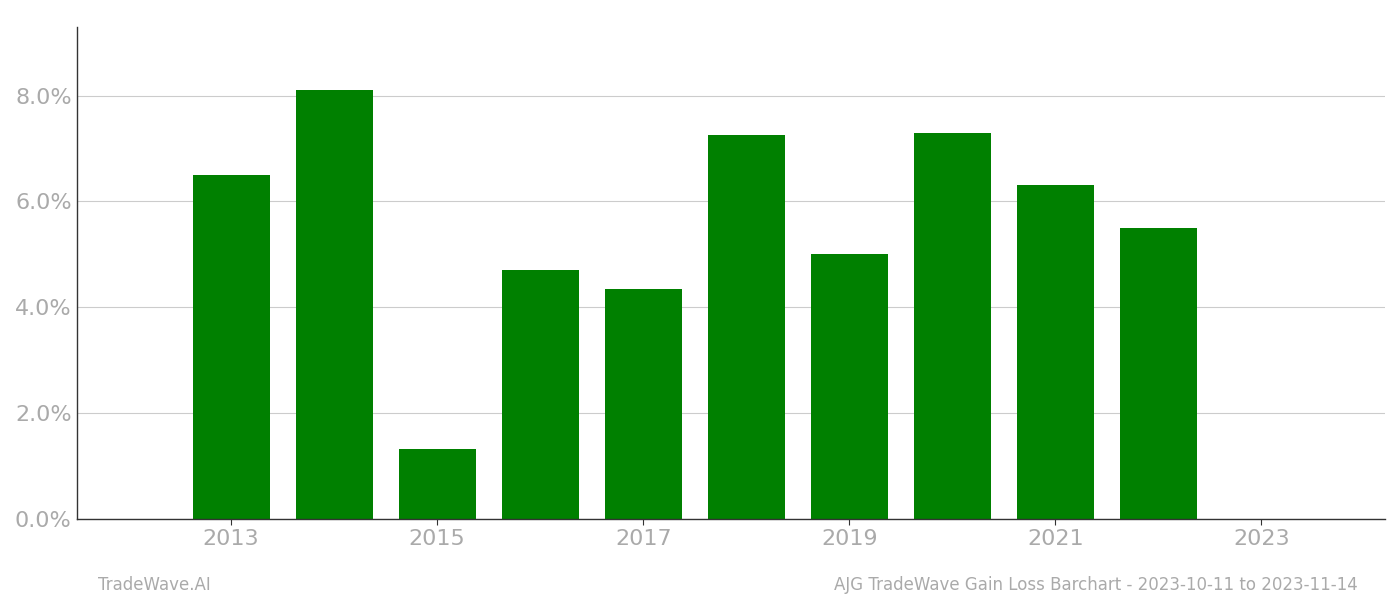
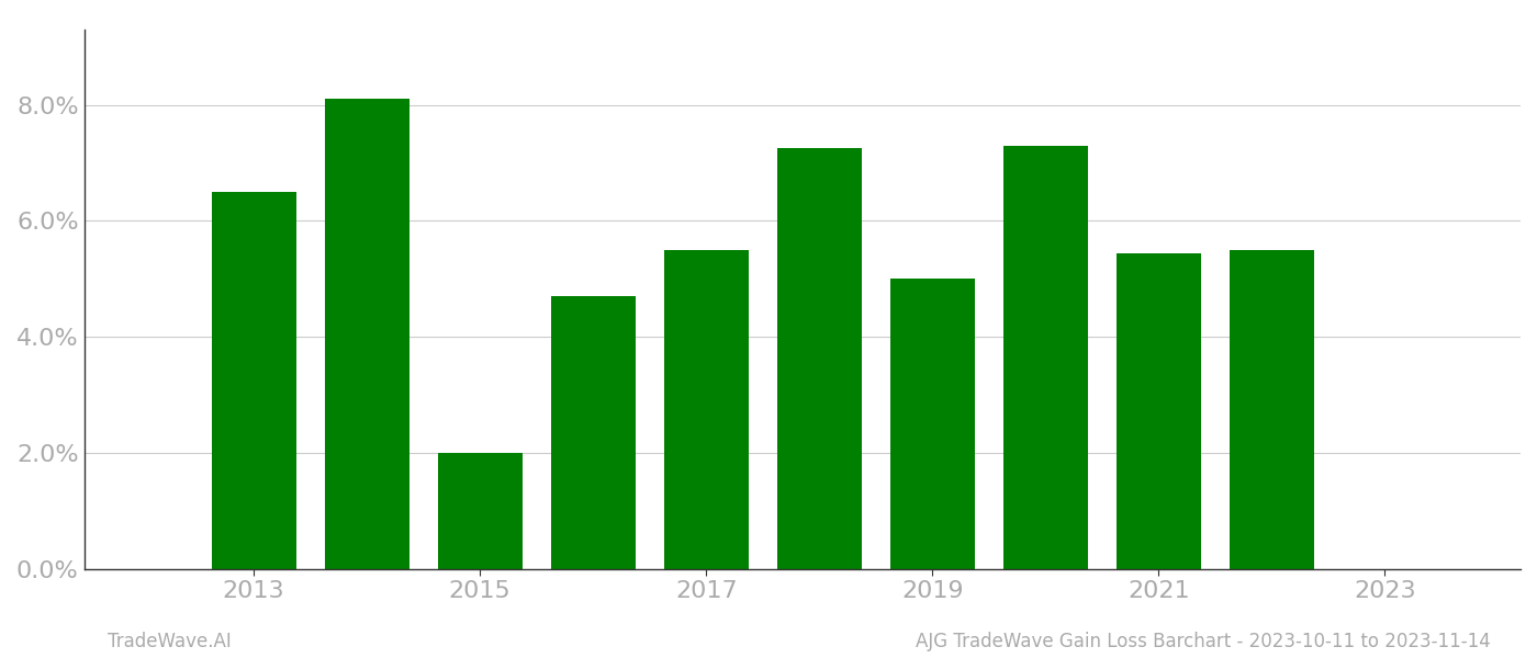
2015: 1.32% -> 2.00%
2017: 4.34% -> 5.50%
2021: 6.32% -> 5.45%
